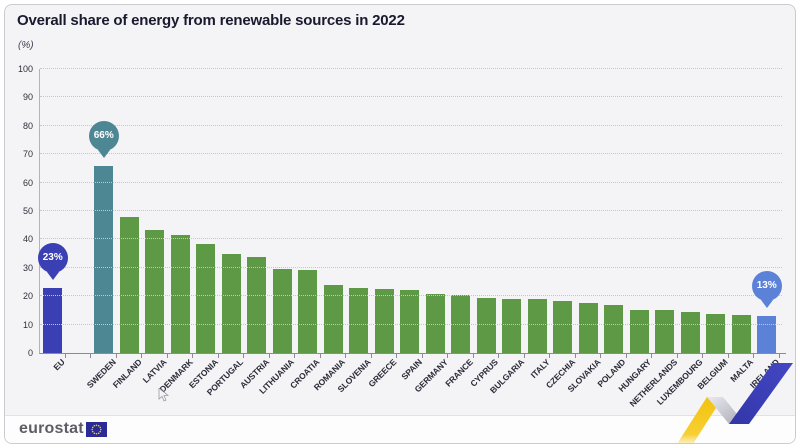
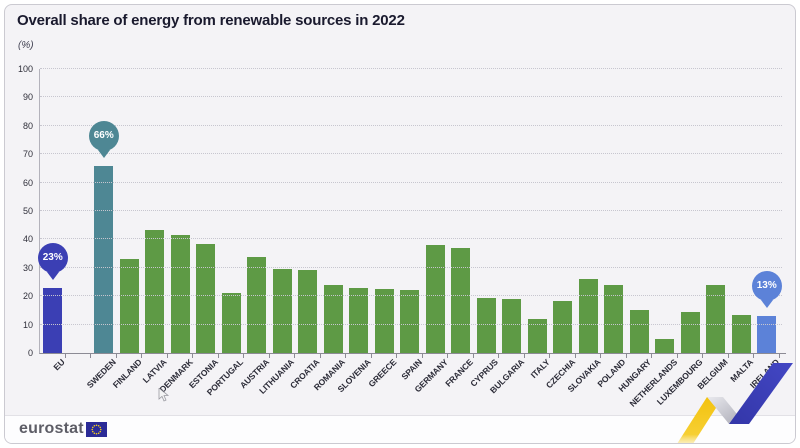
FINLAND: 48 -> 33
PORTUGAL: 35 -> 21
GERMANY: 21 -> 38
FRANCE: 20 -> 37
ITALY: 19 -> 12
SLOVAKIA: 18 -> 26
POLAND: 17 -> 24
NETHERLANDS: 15 -> 5
BELGIUM: 14 -> 24
